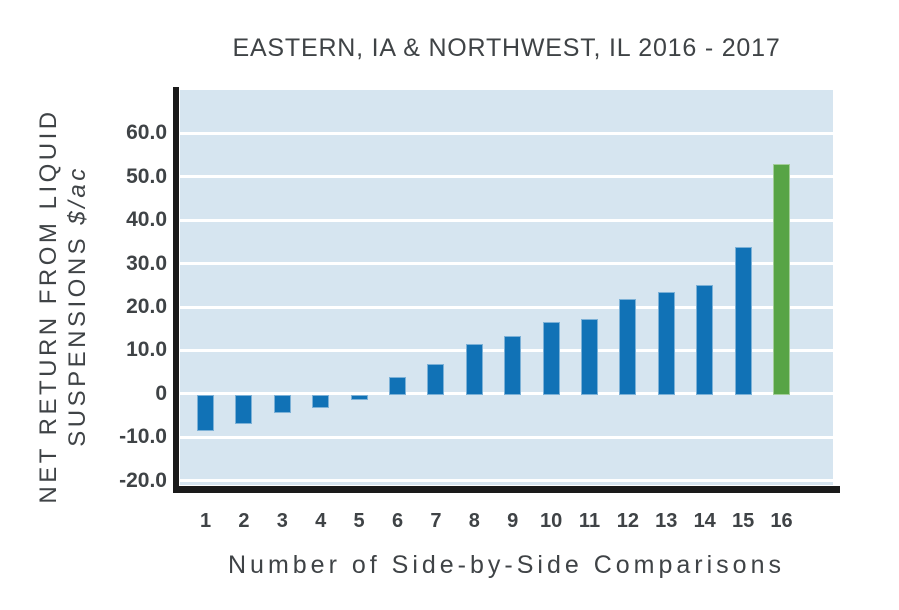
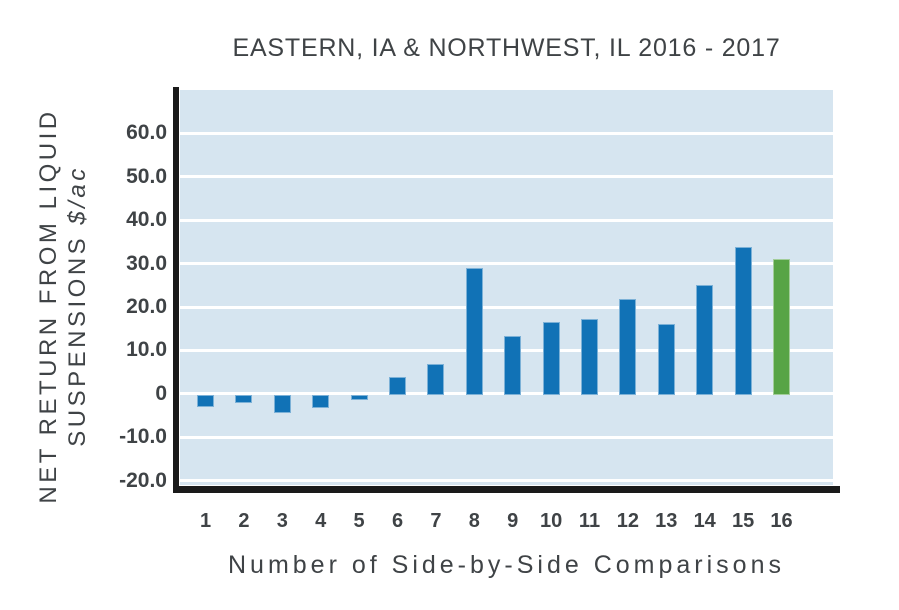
1: -8 -> -3
2: -7 -> -2
8: 11 -> 29
13: 23 -> 16
16: 53 -> 31
